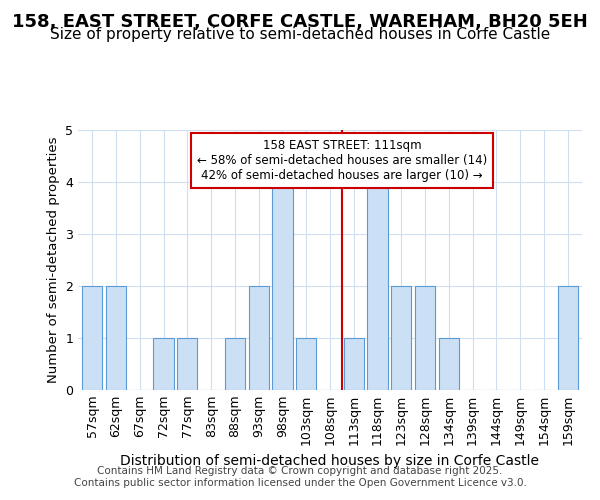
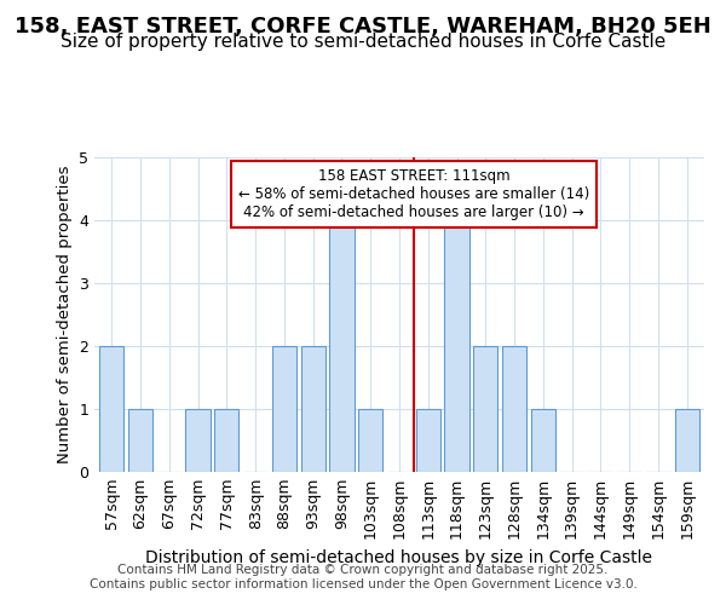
62sqm: 2 -> 1
88sqm: 1 -> 2
159sqm: 2 -> 1
